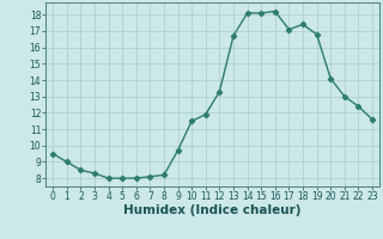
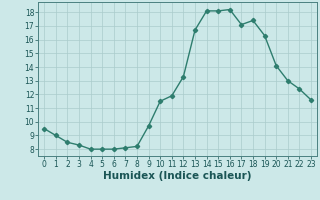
19: 16.8 -> 16.3
